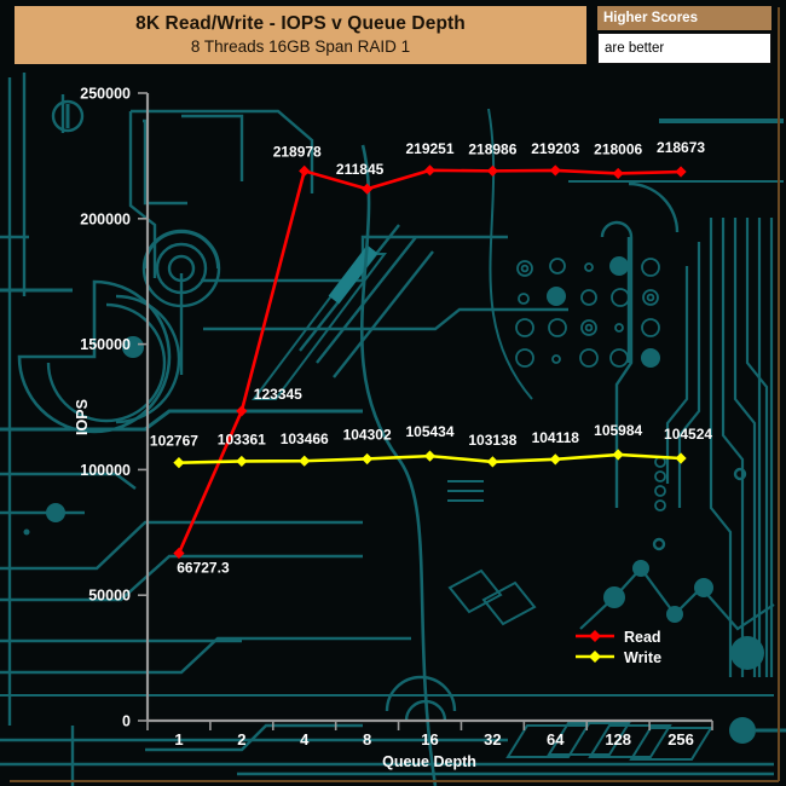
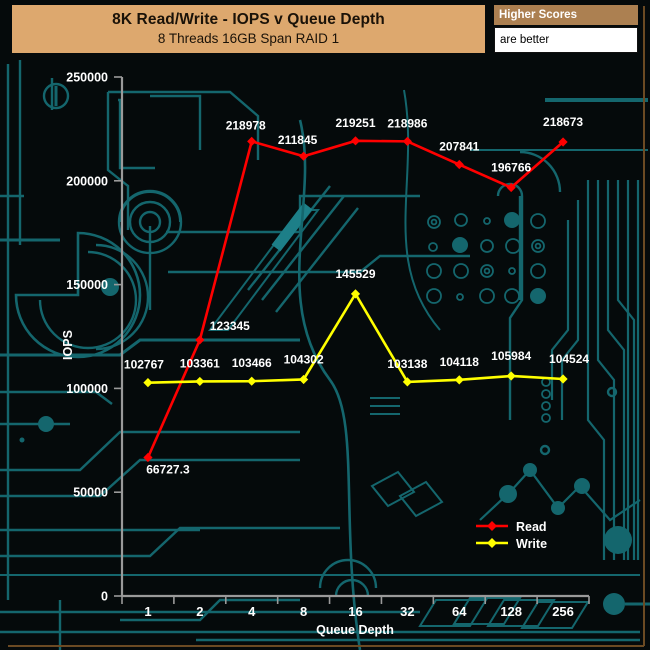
Write/16: 105434 -> 145529
Read/64: 219203 -> 207841
Read/128: 218006 -> 196766
